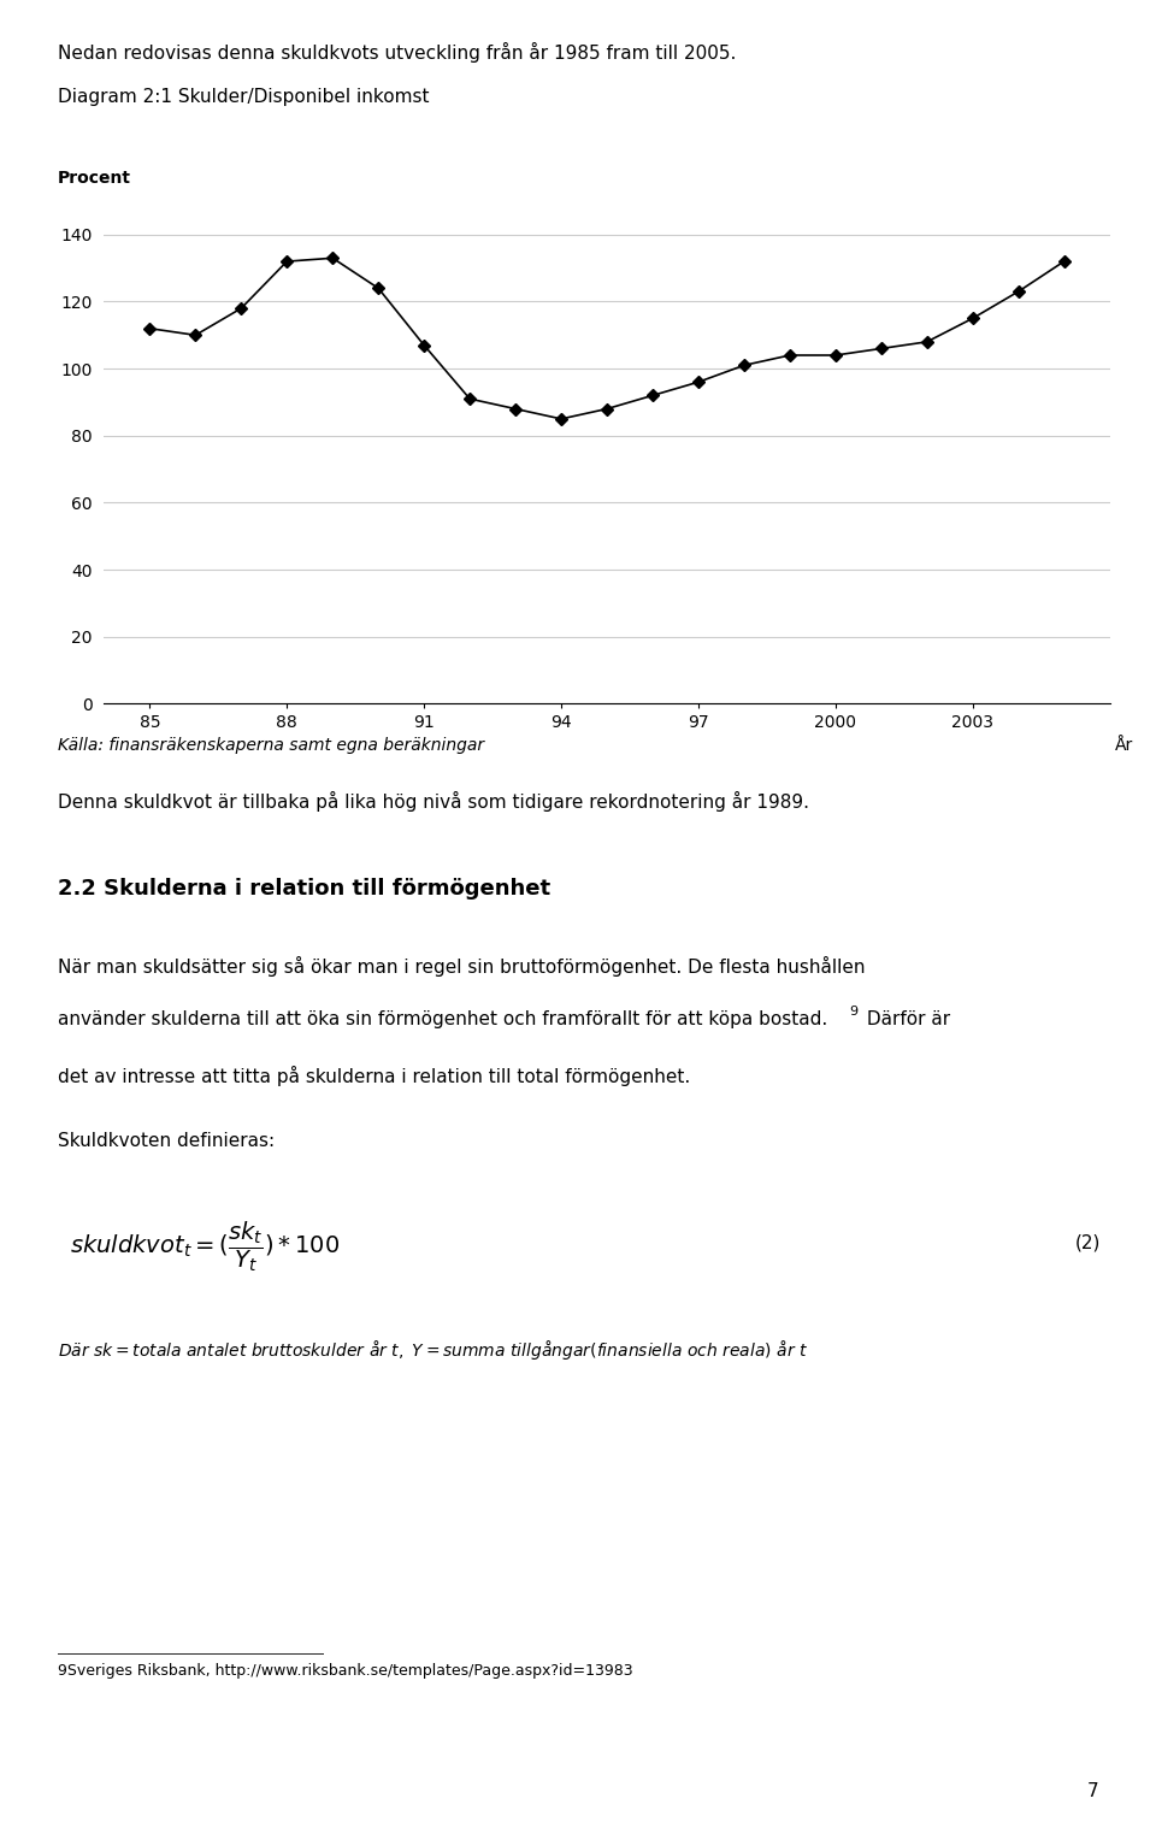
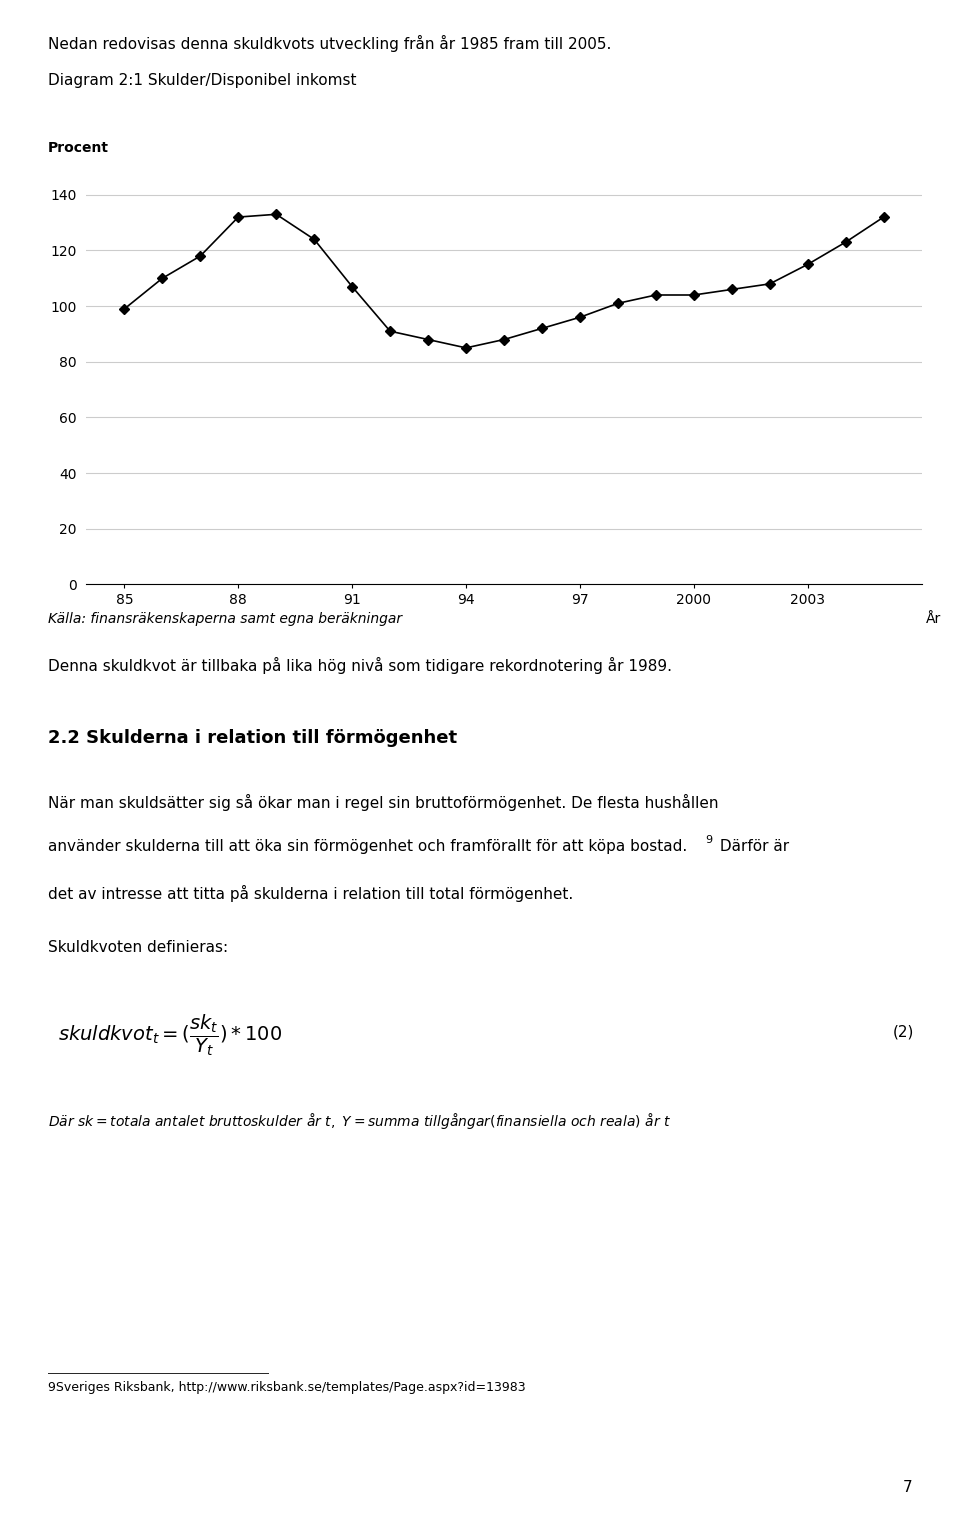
85: 112 -> 99
